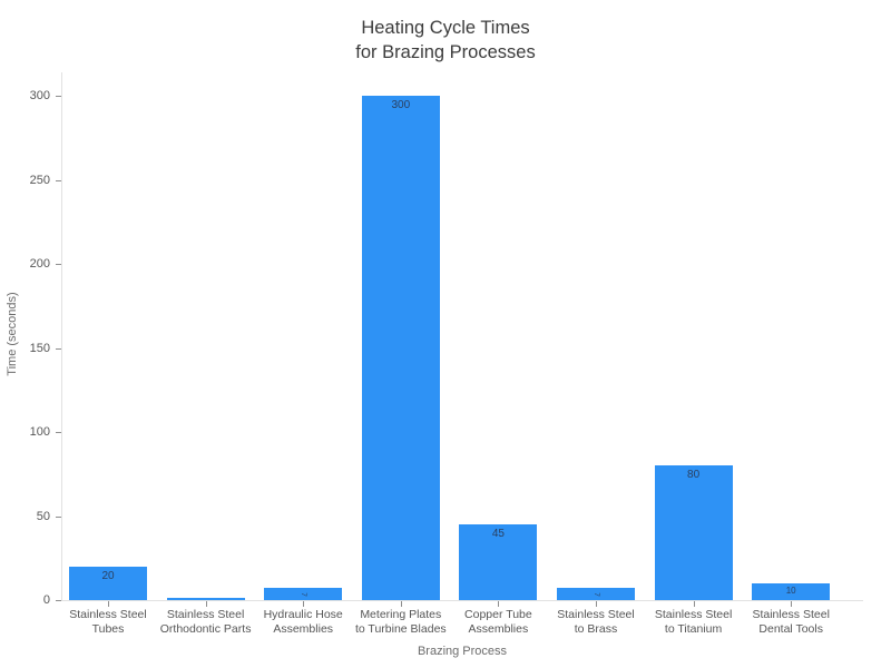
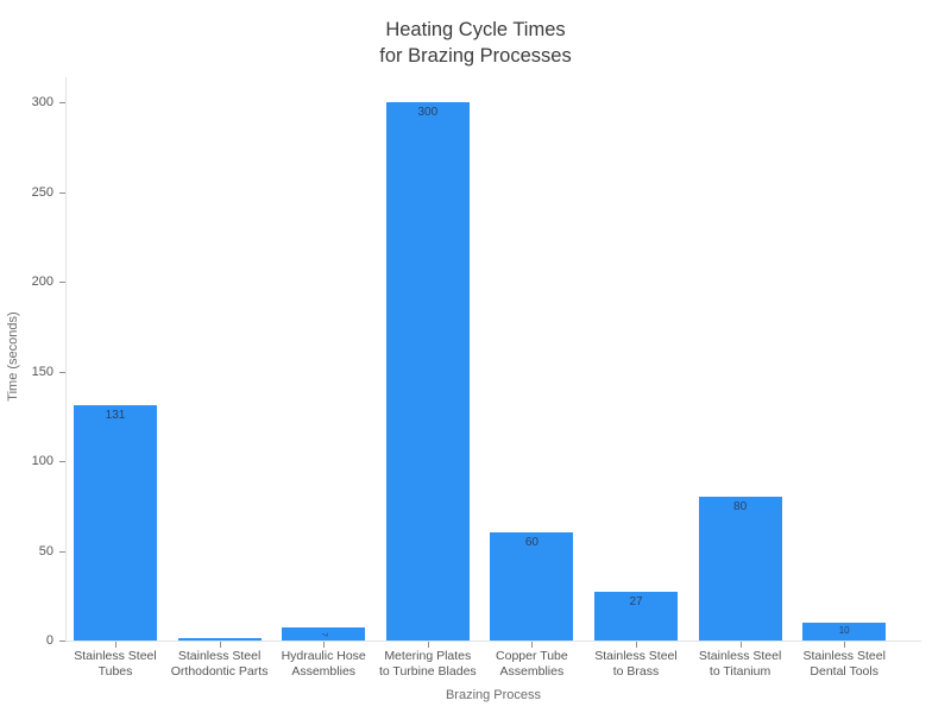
Stainless Steel Tubes: 20 -> 131
Copper Tube Assemblies: 45 -> 60
Stainless Steel to Brass: 7 -> 27
